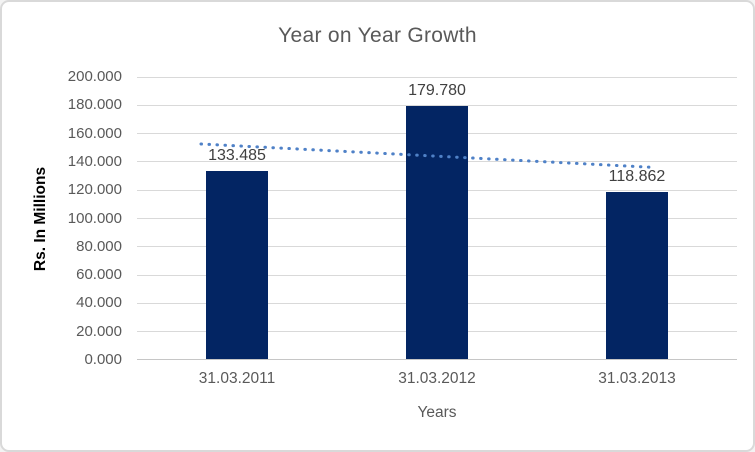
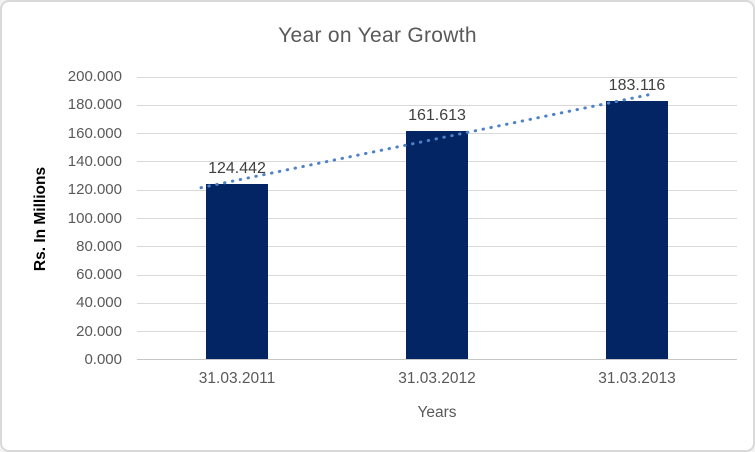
31.03.2011: 133.485 -> 124.442
31.03.2012: 179.780 -> 161.613
31.03.2013: 118.862 -> 183.116
